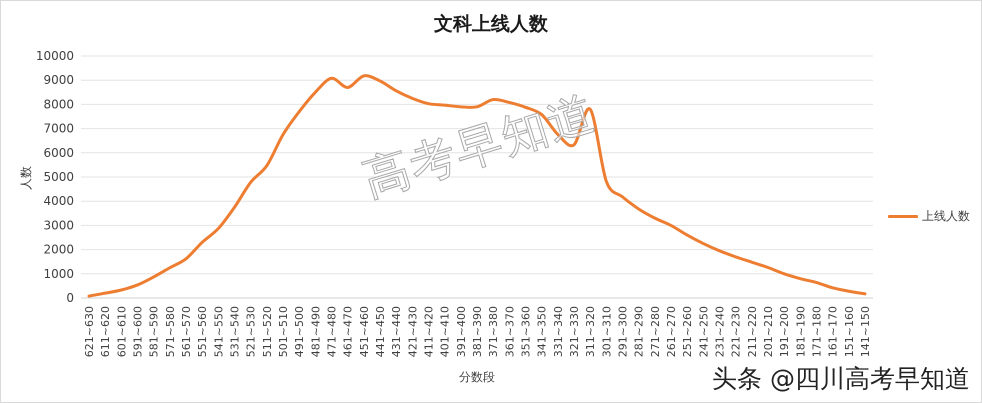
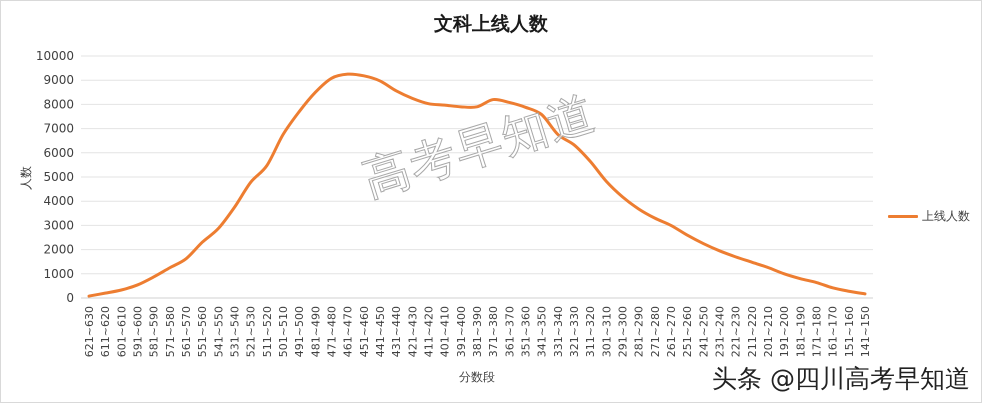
461~470: 8700 -> 9200
311~320: 7800 -> 5600
